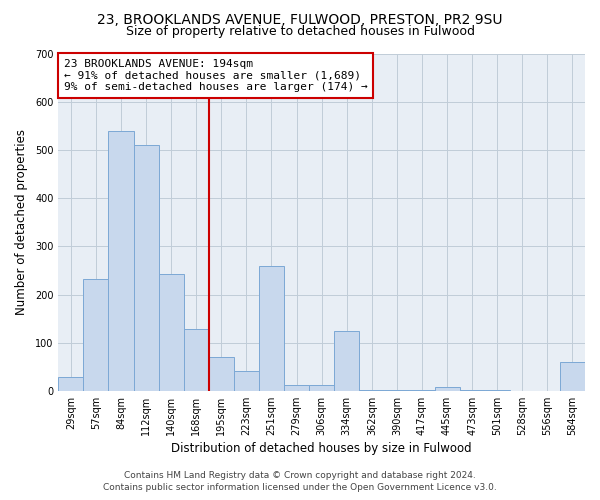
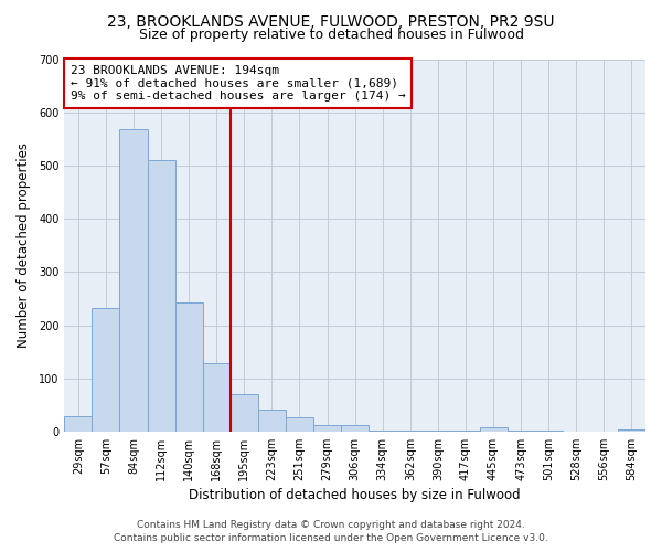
84sqm: 540 -> 570
251sqm: 260 -> 26
334sqm: 125 -> 2
584sqm: 60 -> 4
